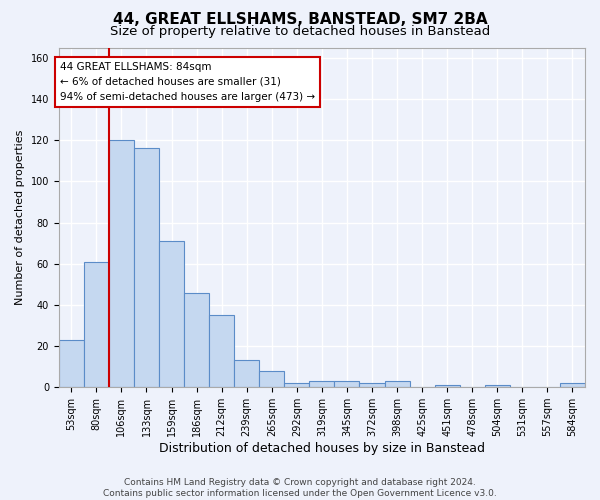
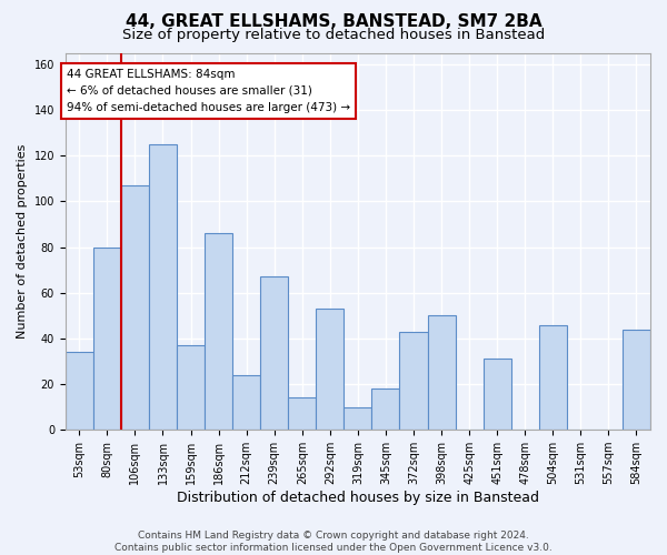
53sqm: 23 -> 34
80sqm: 61 -> 80
106sqm: 120 -> 107
133sqm: 116 -> 125
159sqm: 71 -> 37
186sqm: 46 -> 86
212sqm: 35 -> 24
239sqm: 13 -> 67
265sqm: 8 -> 14
292sqm: 2 -> 53
319sqm: 3 -> 10
345sqm: 3 -> 18
372sqm: 2 -> 43
398sqm: 3 -> 50
451sqm: 1 -> 31
504sqm: 1 -> 46
584sqm: 2 -> 44
